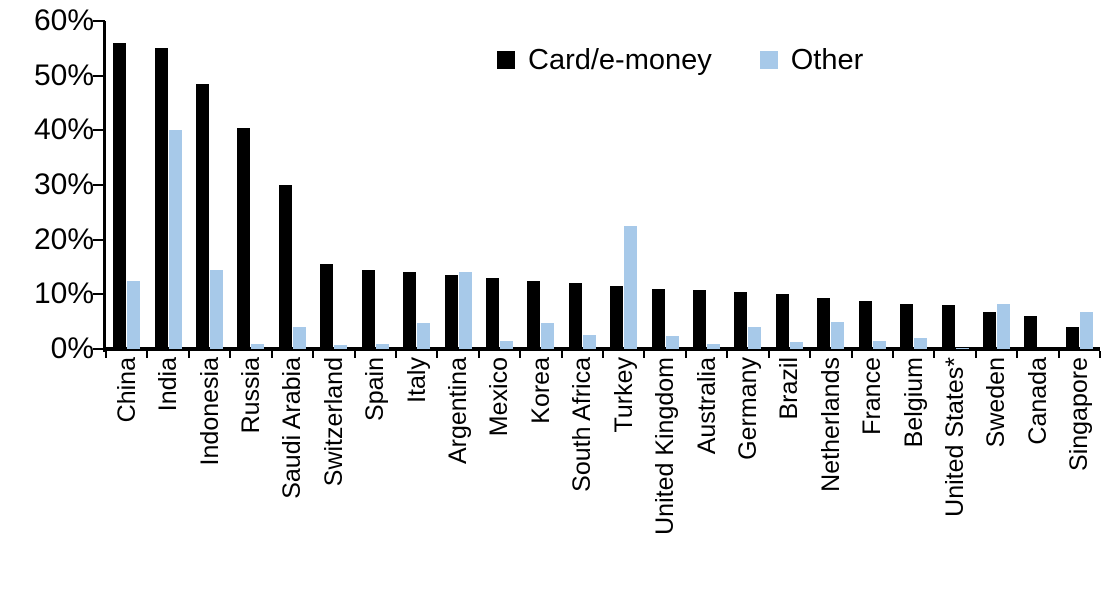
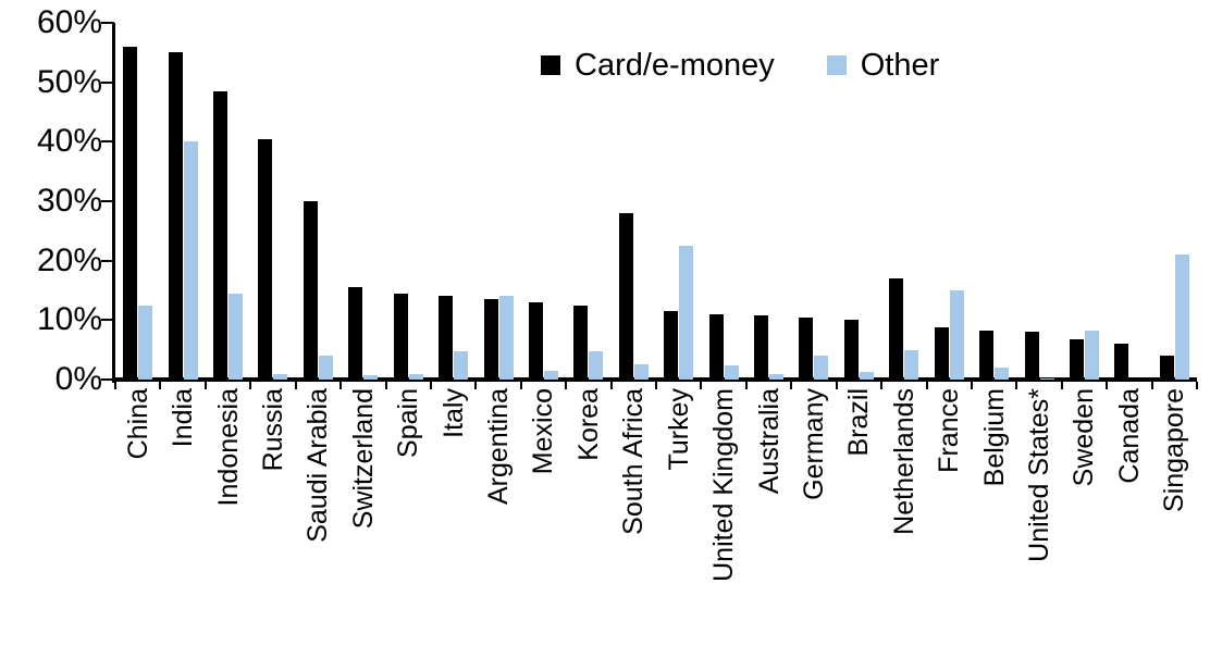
Card/e-money/South Africa: 12% -> 28%
Card/e-money/Netherlands: 9% -> 17%
Other/France: 2% -> 15%
Other/Singapore: 7% -> 21%
